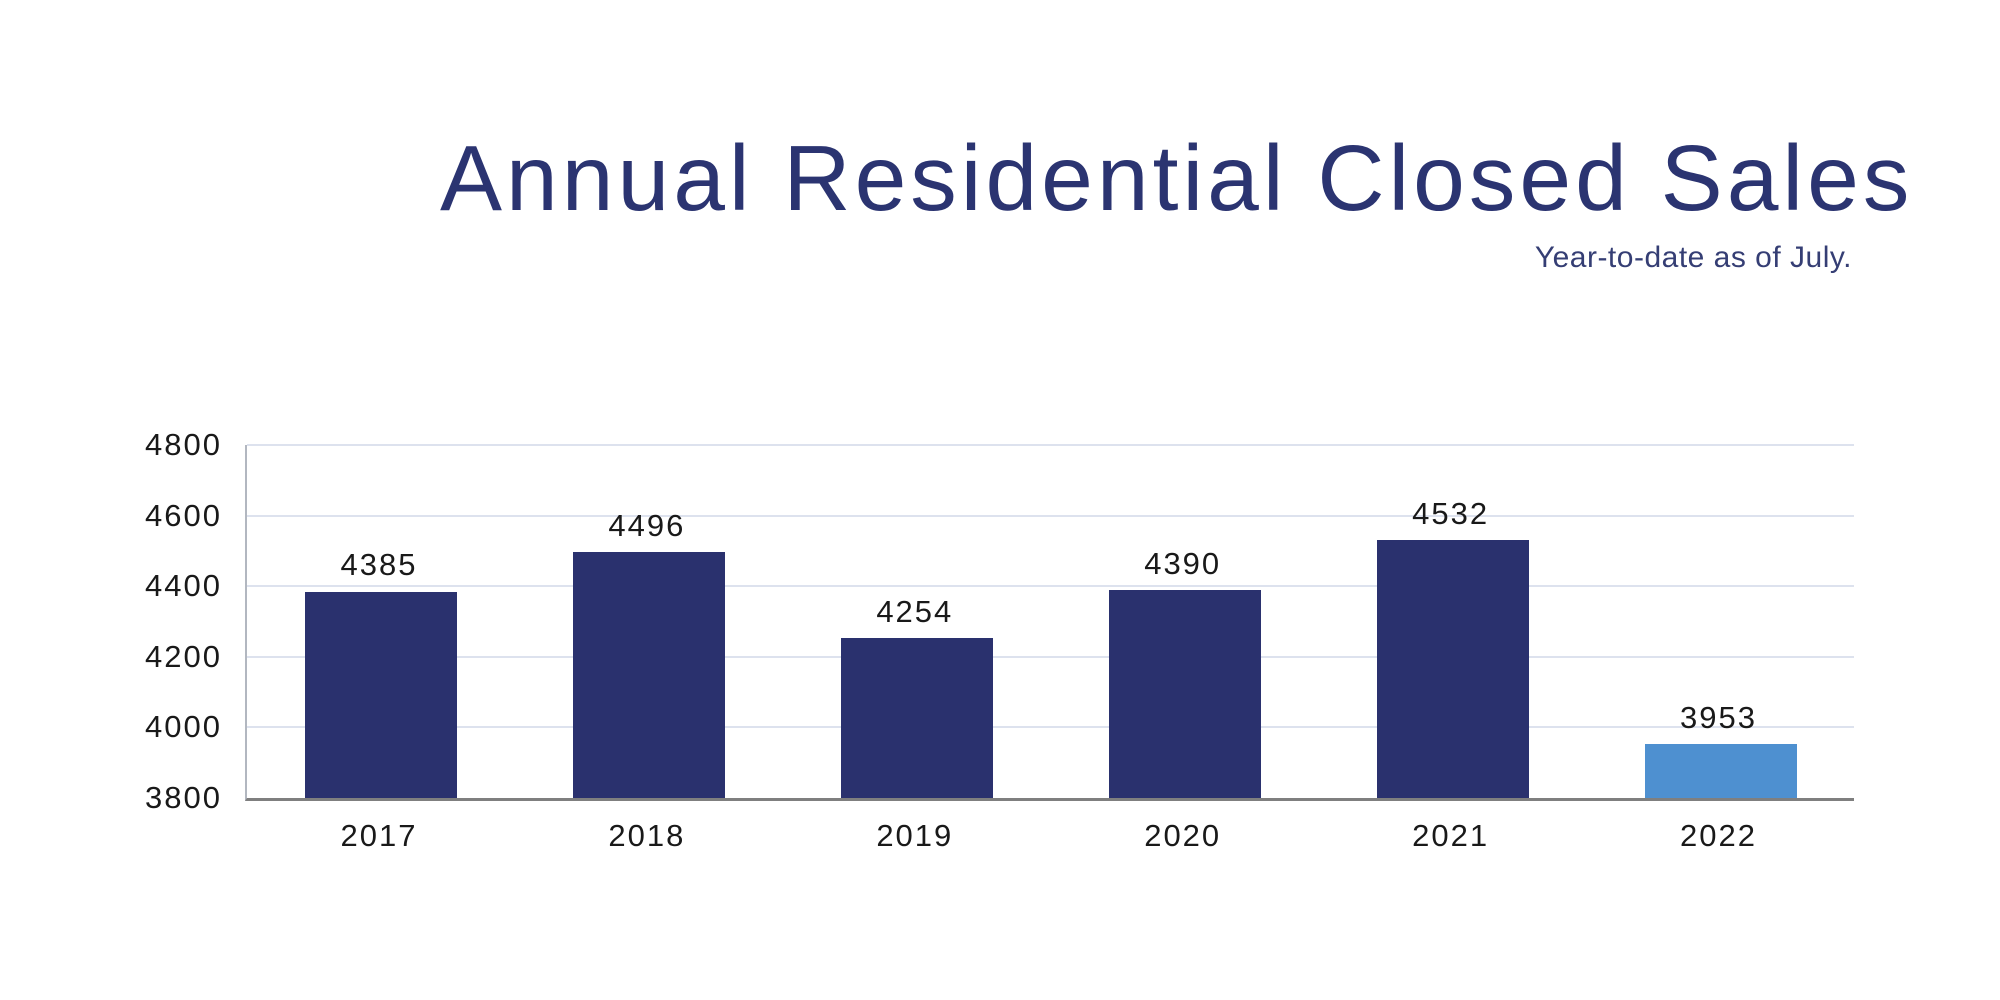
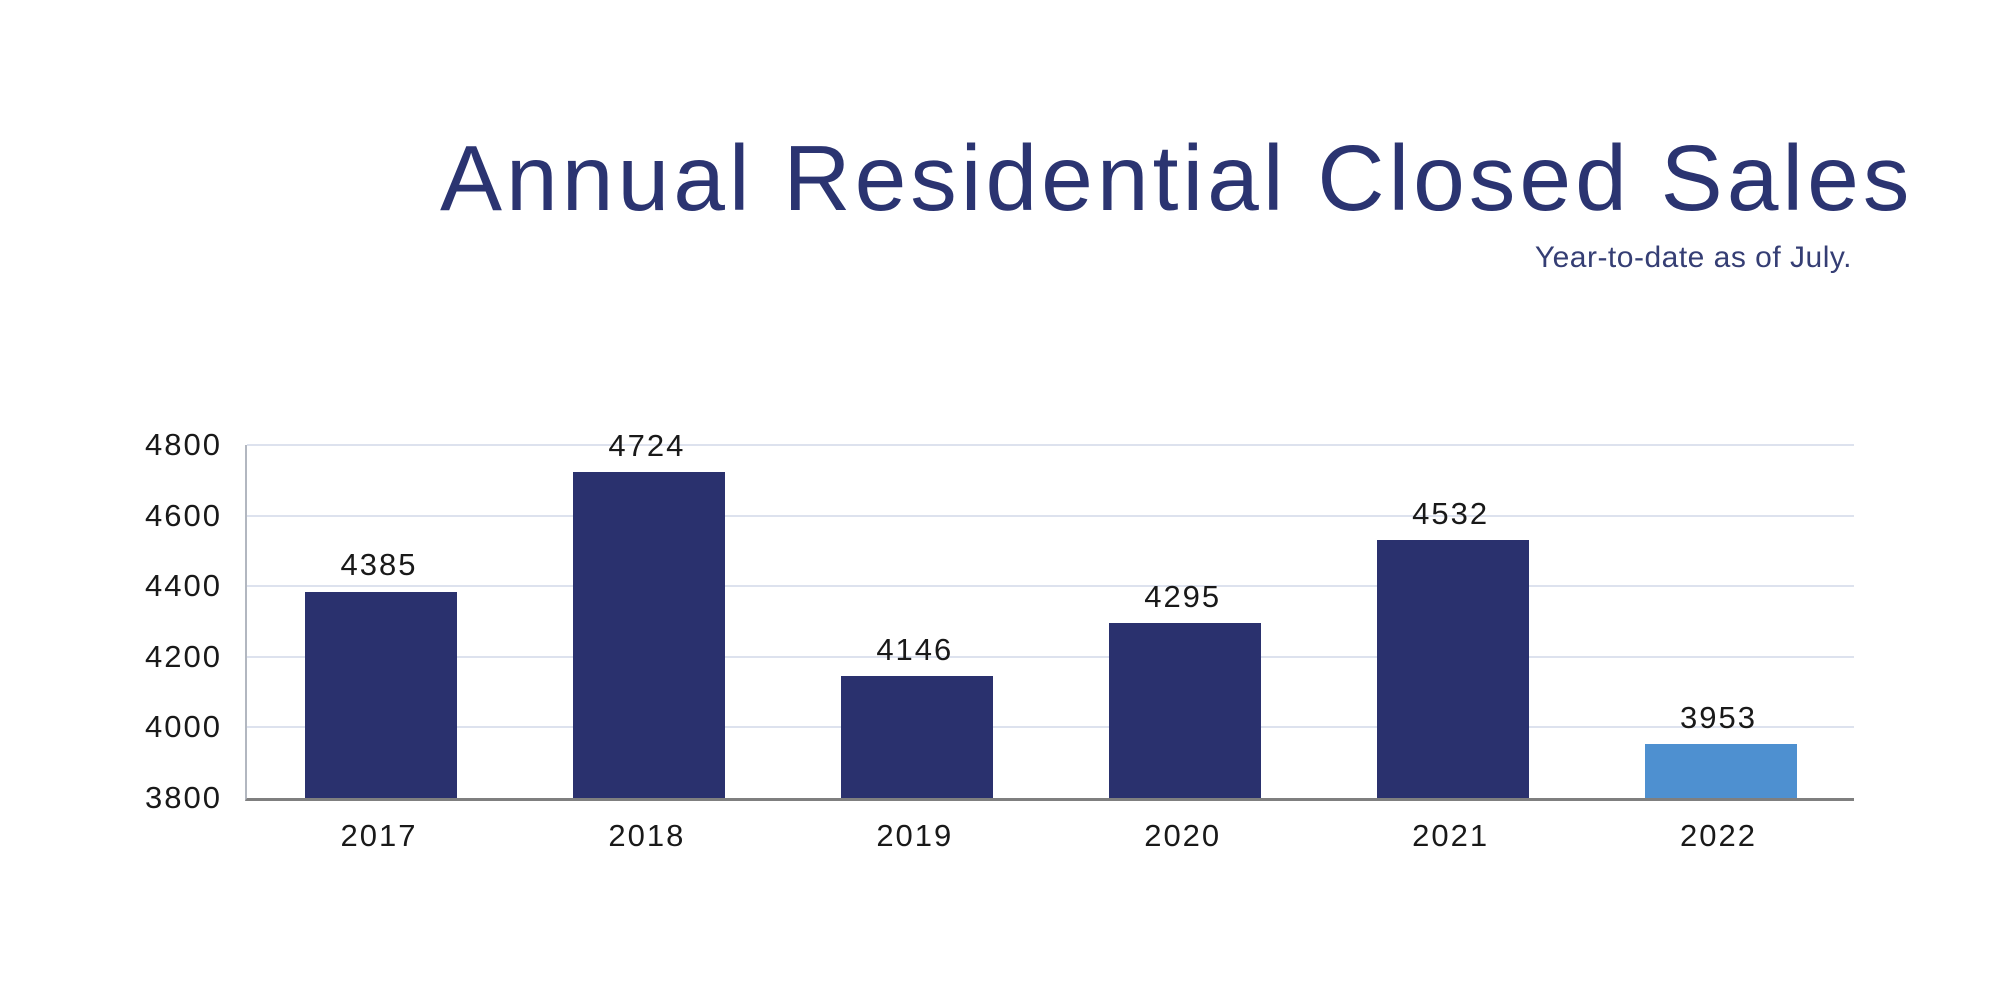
2018: 4496 -> 4724
2019: 4254 -> 4146
2020: 4390 -> 4295
